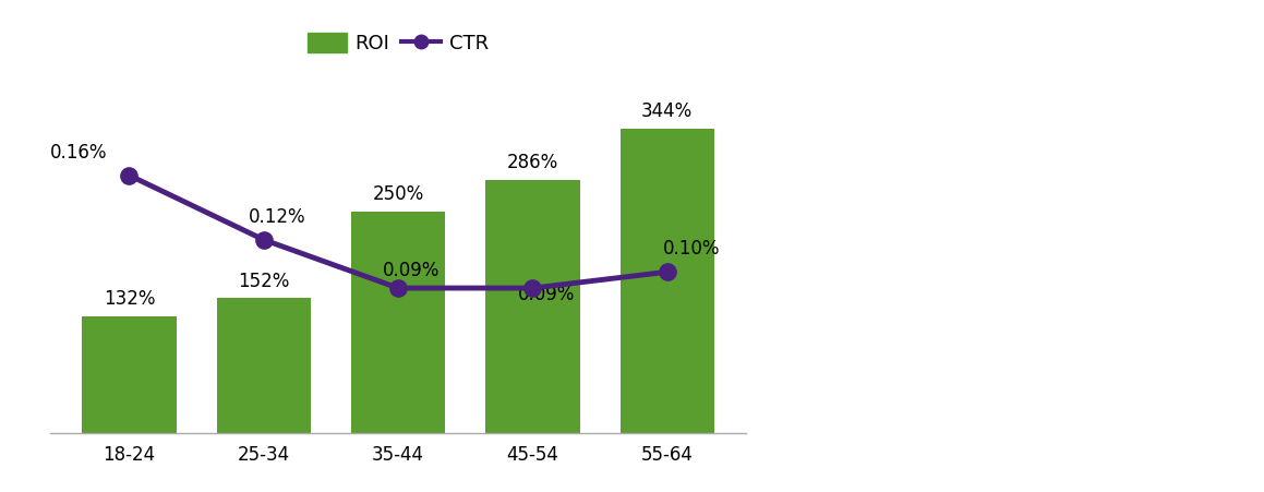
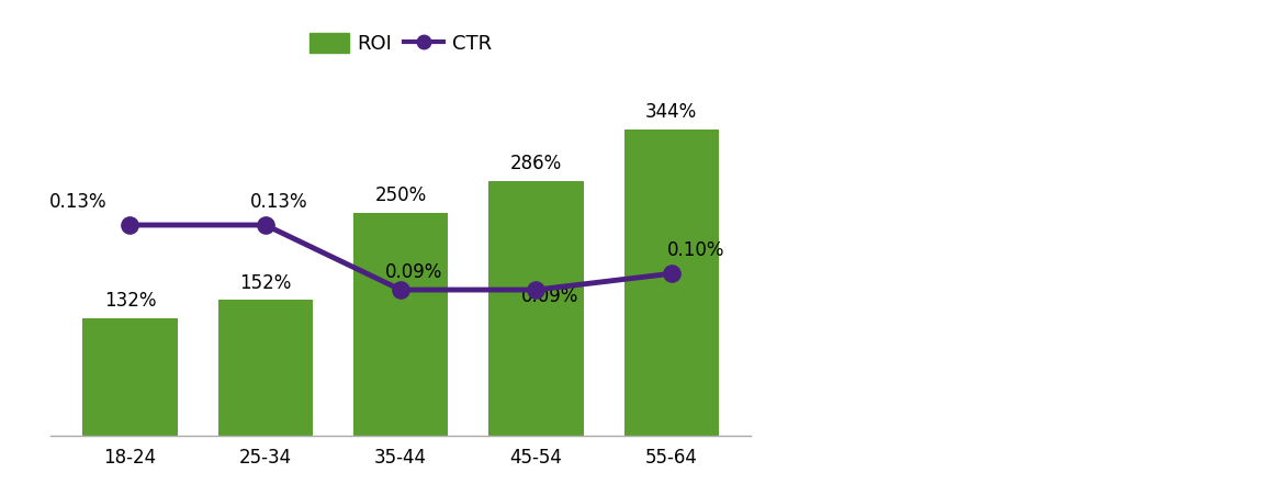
CTR/18-24: 0.16% -> 0.13%
CTR/25-34: 0.12% -> 0.13%
